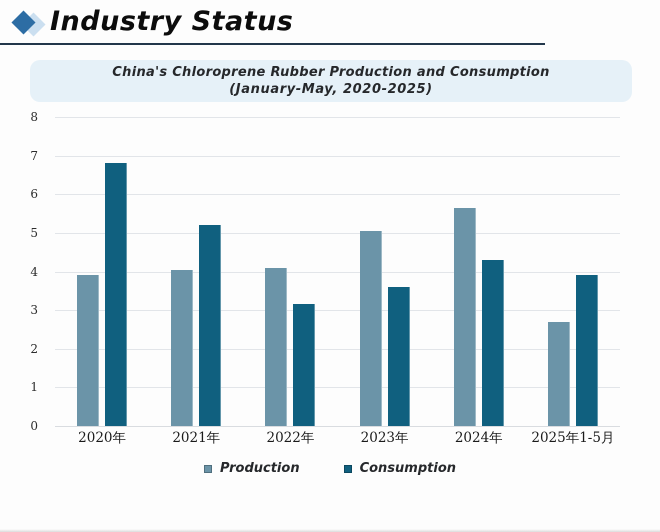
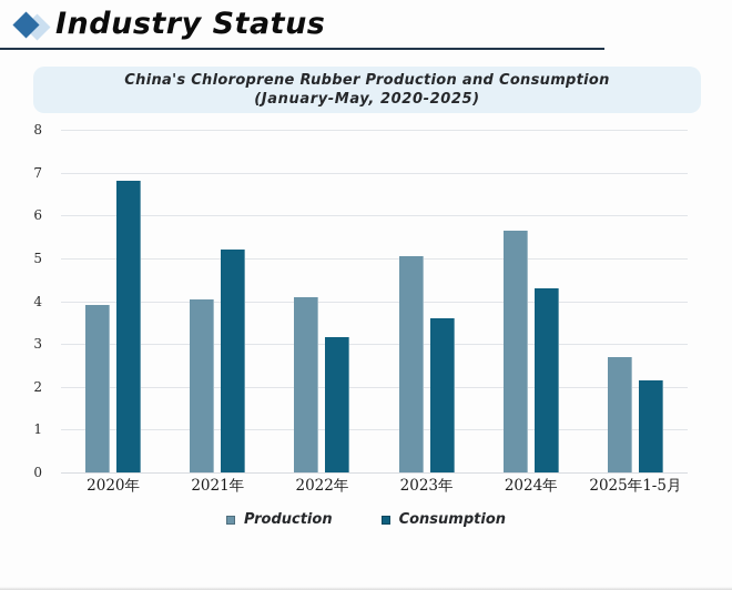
Consumption/2025年1-5月: 3.9 -> 2.1
